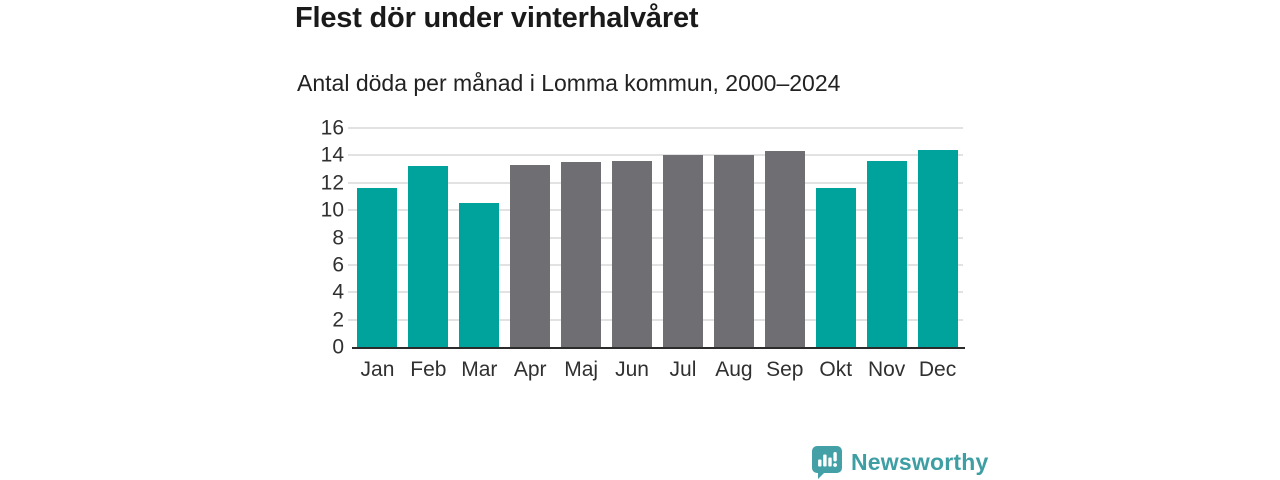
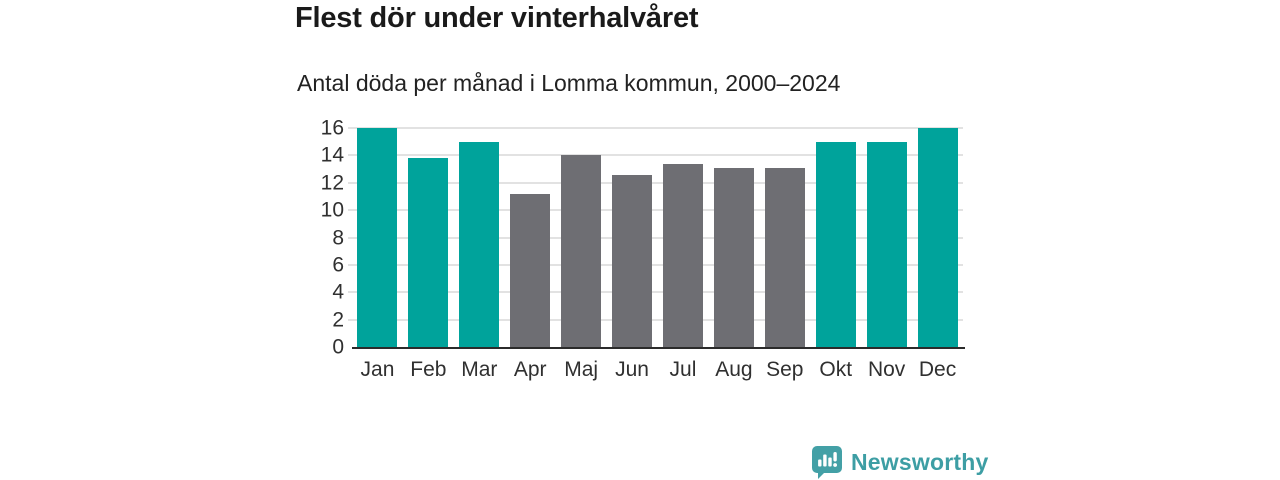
Jan: 11.6 -> 16.0
Feb: 13.2 -> 13.8
Mar: 10.5 -> 15.0
Apr: 13.3 -> 11.2
Maj: 13.5 -> 14.0
Jun: 13.6 -> 12.6
Jul: 14.0 -> 13.4
Aug: 14.0 -> 13.1
Sep: 14.3 -> 13.1
Okt: 11.6 -> 15.0
Nov: 13.6 -> 15.0
Dec: 14.4 -> 16.0
